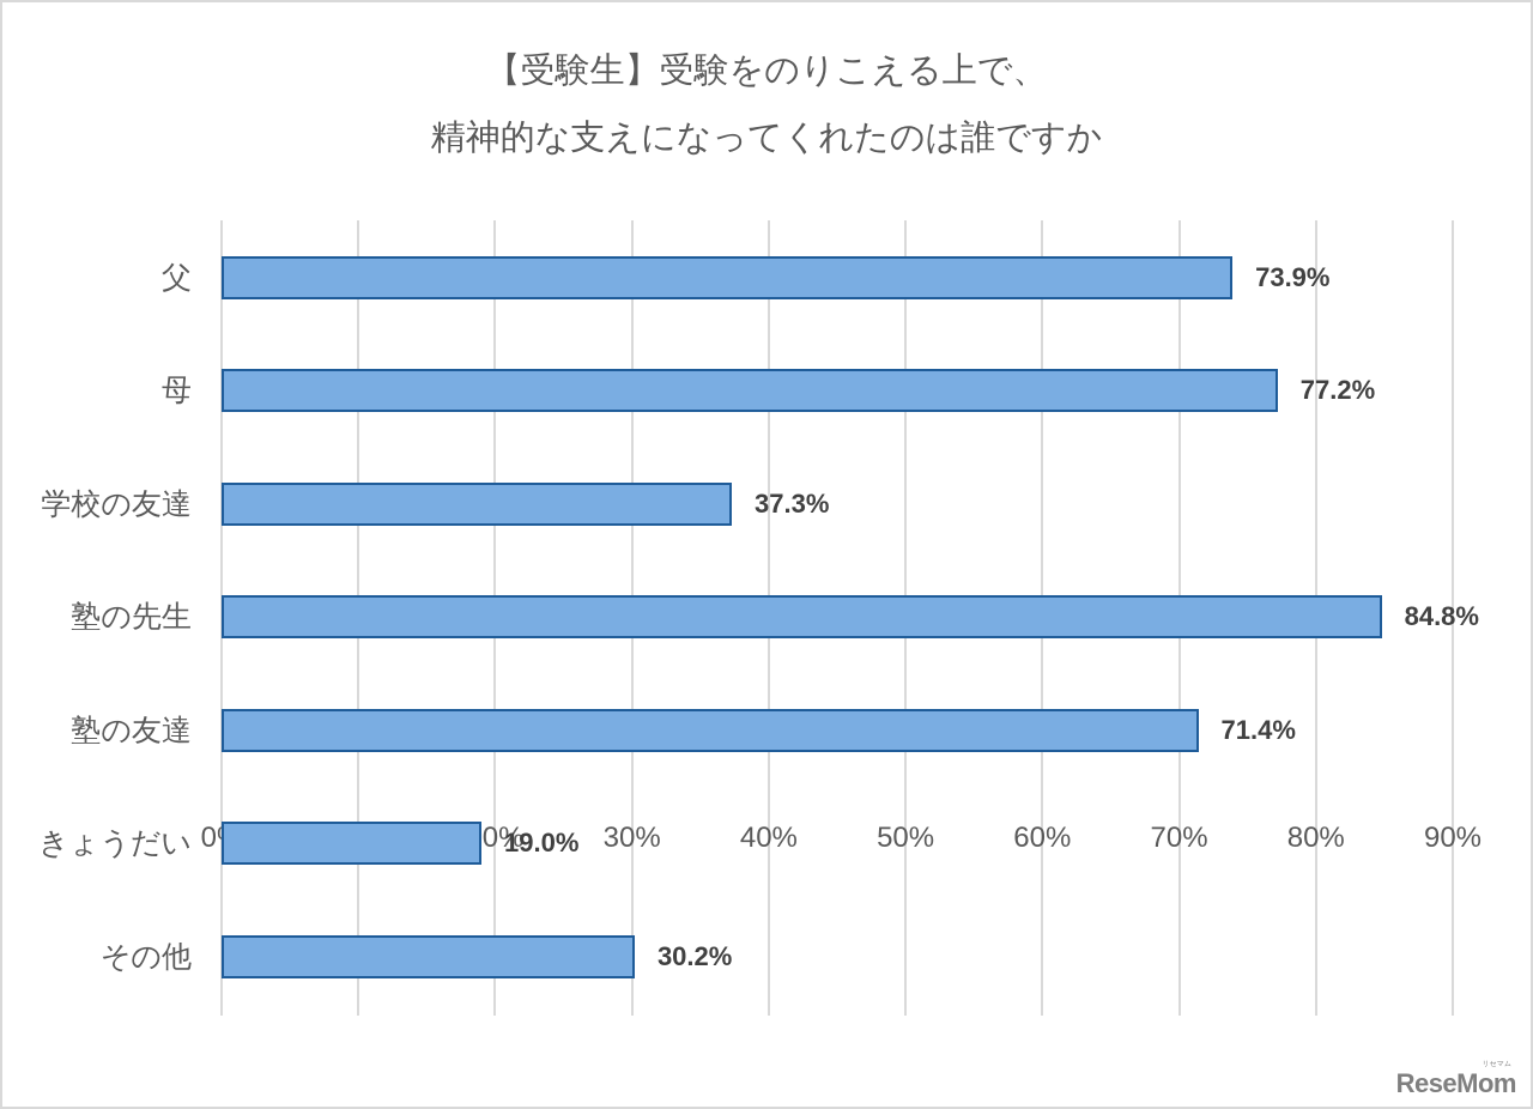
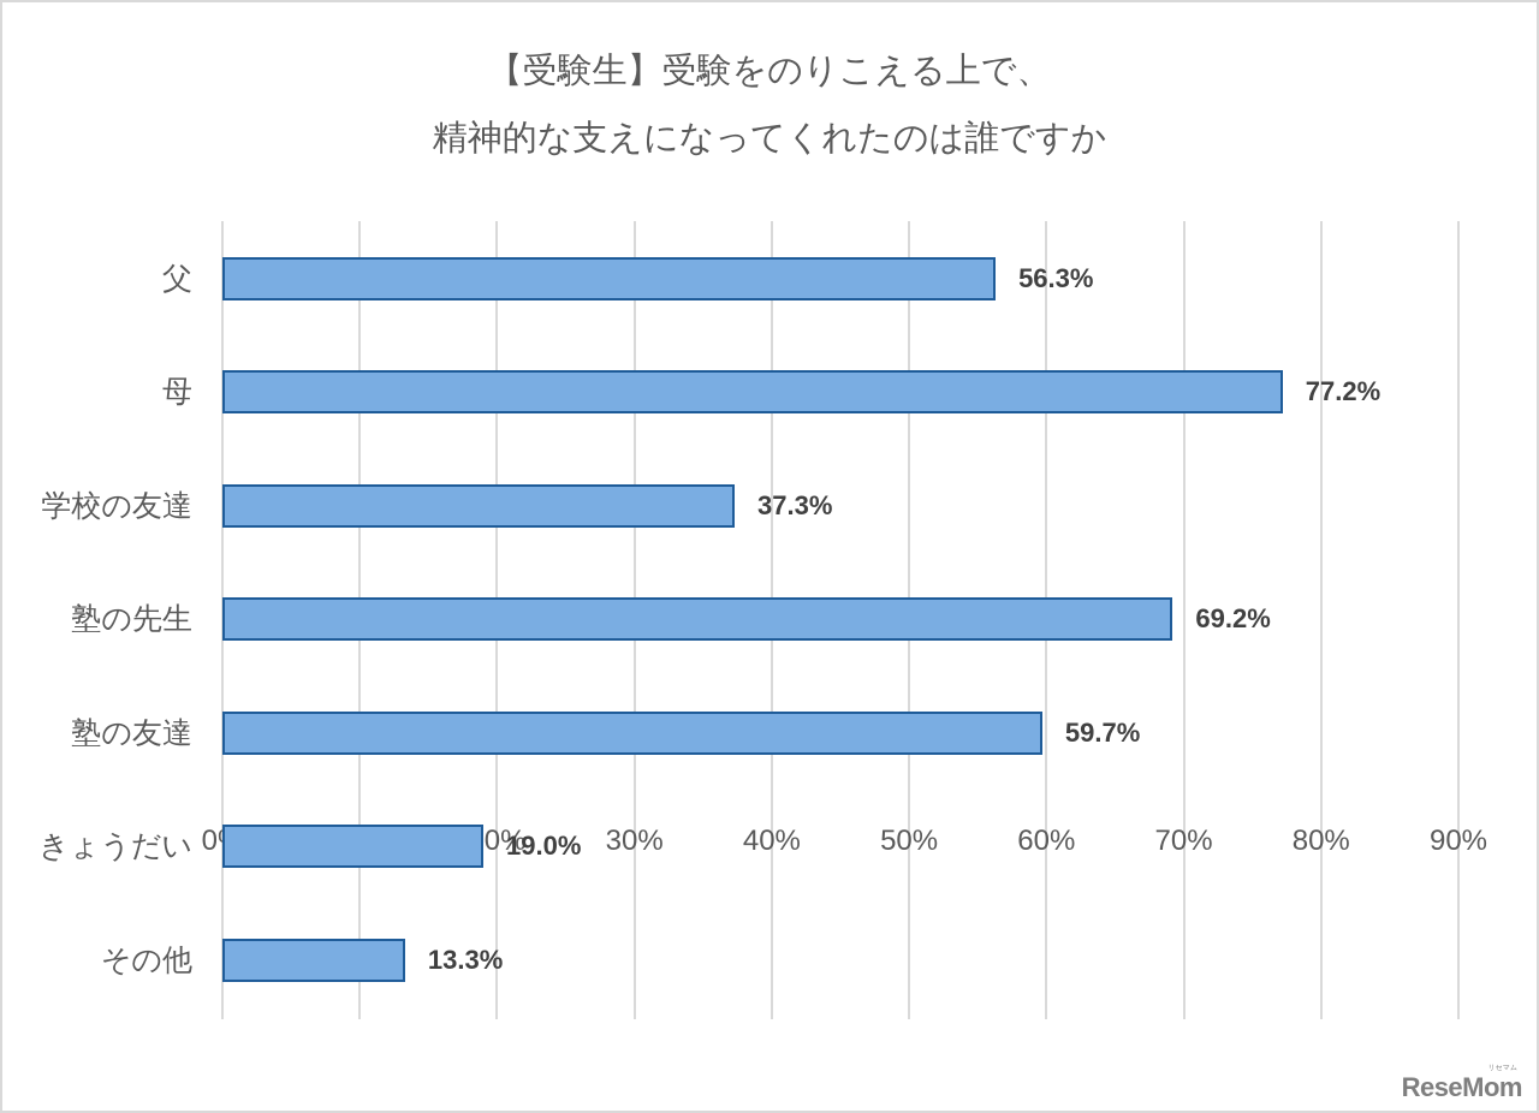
父: 73.9% -> 56.3%
塾の先生: 84.8% -> 69.2%
塾の友達: 71.4% -> 59.7%
その他: 30.2% -> 13.3%
